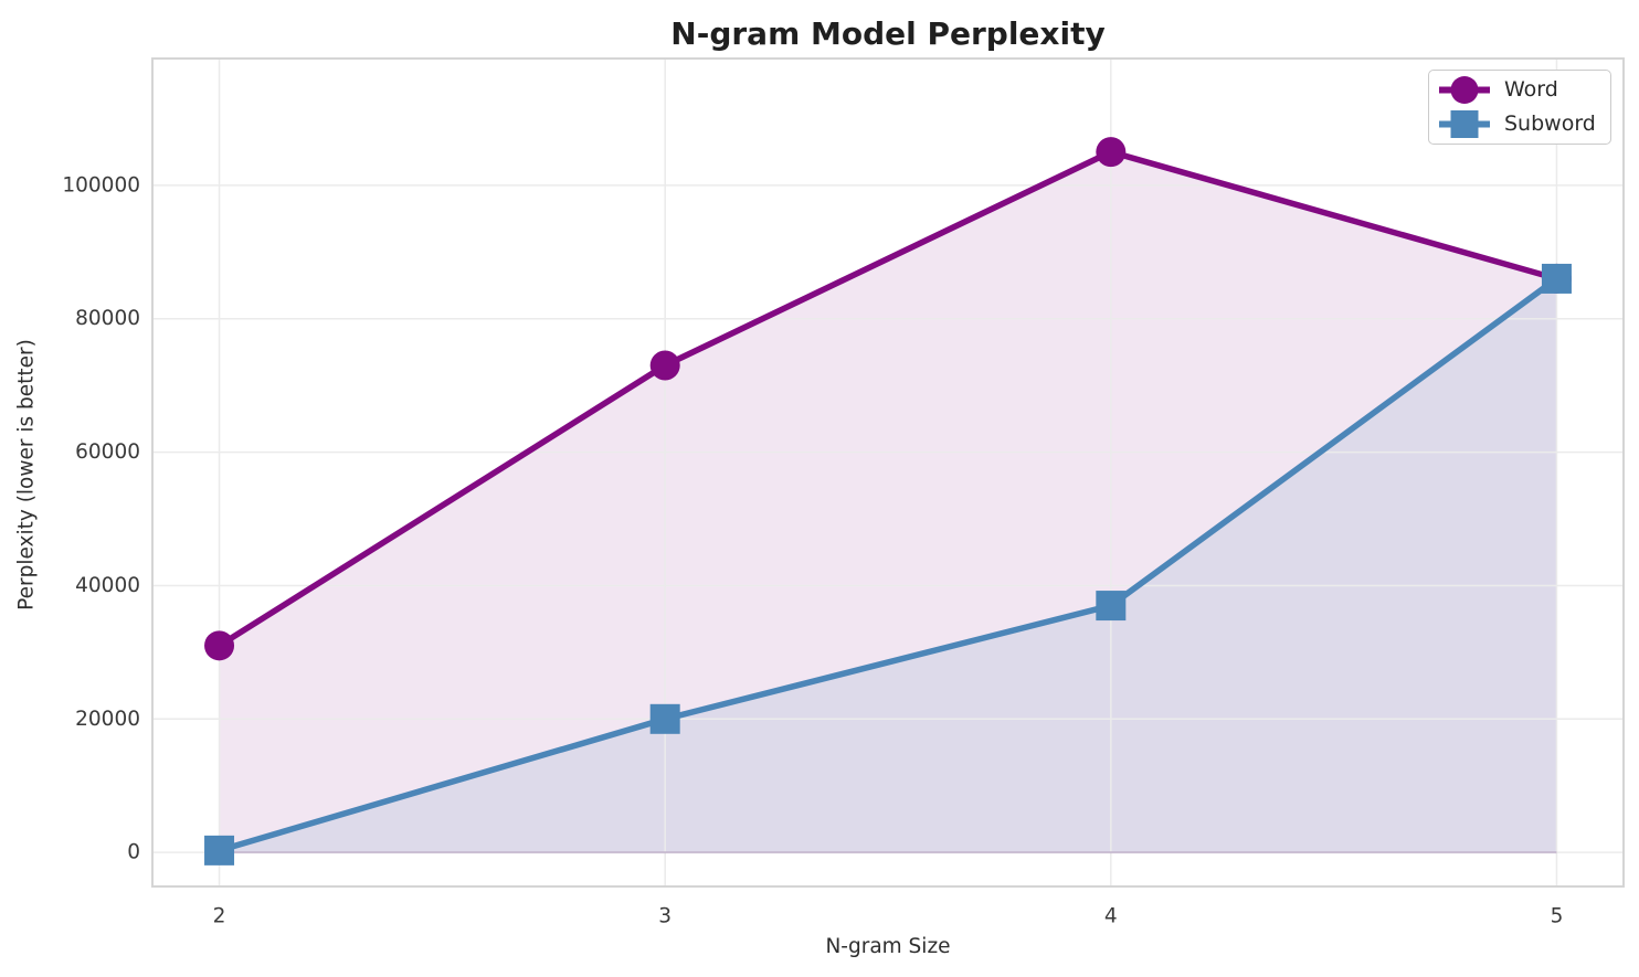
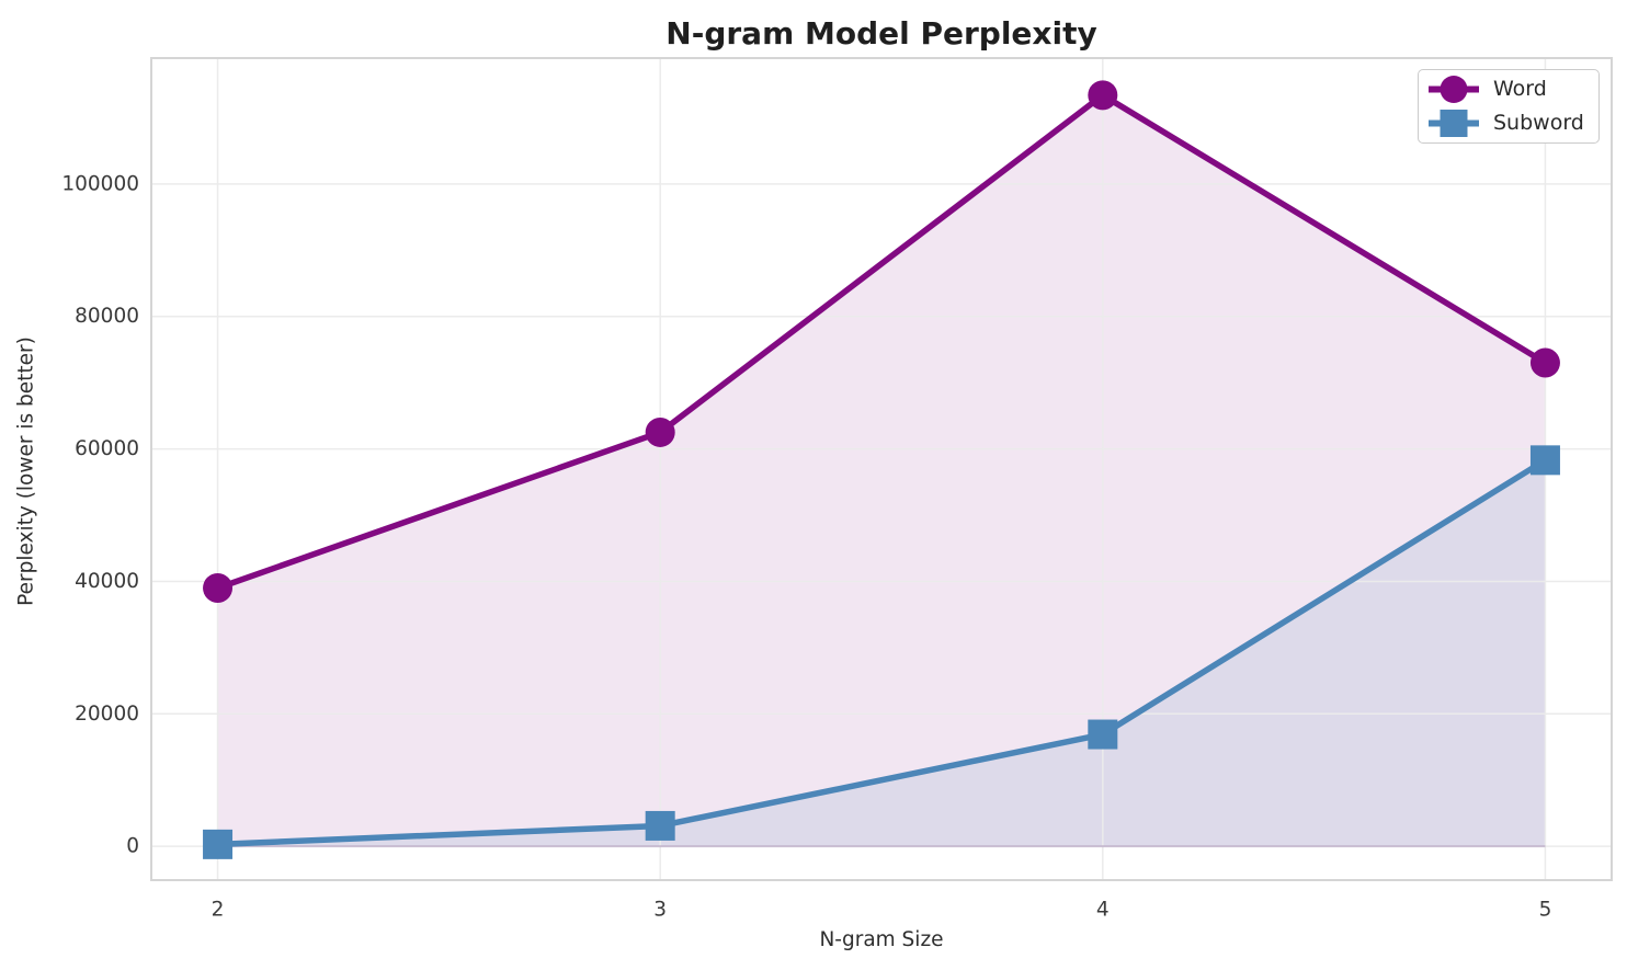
Word/2: 31000 -> 39000
Word/3: 73000 -> 62000
Subword/3: 20000 -> 3000
Word/4: 105000 -> 113000
Subword/4: 37000 -> 17000
Word/5: 86000 -> 73000
Subword/5: 86000 -> 58000
